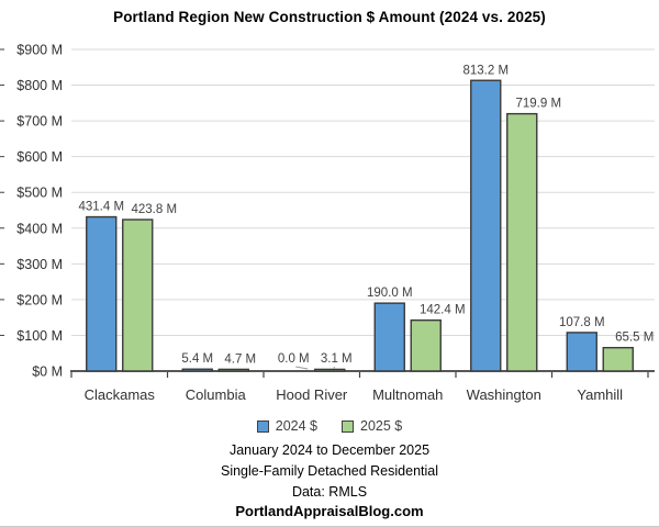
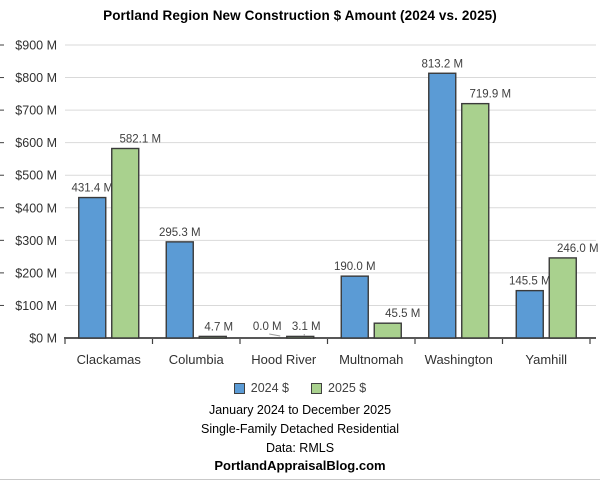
2025 $/Clackamas: 423.8 -> 582.1
2024 $/Columbia: 5.4 -> 295.3
2025 $/Multnomah: 142.4 -> 45.5
2024 $/Yamhill: 107.8 -> 145.5
2025 $/Yamhill: 65.5 -> 246.0
